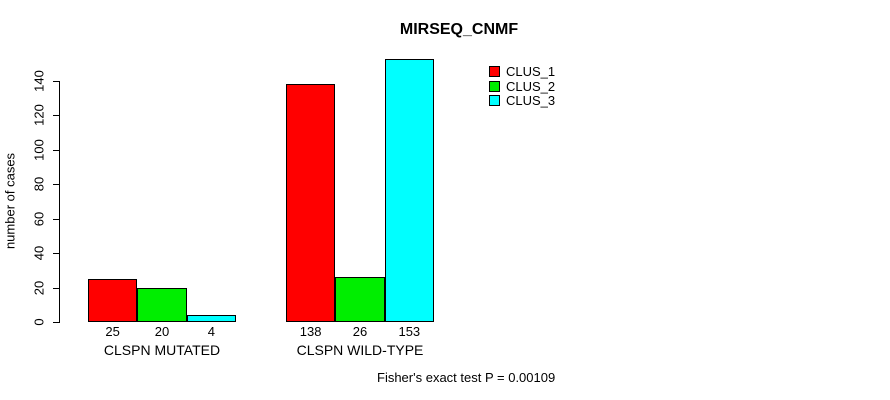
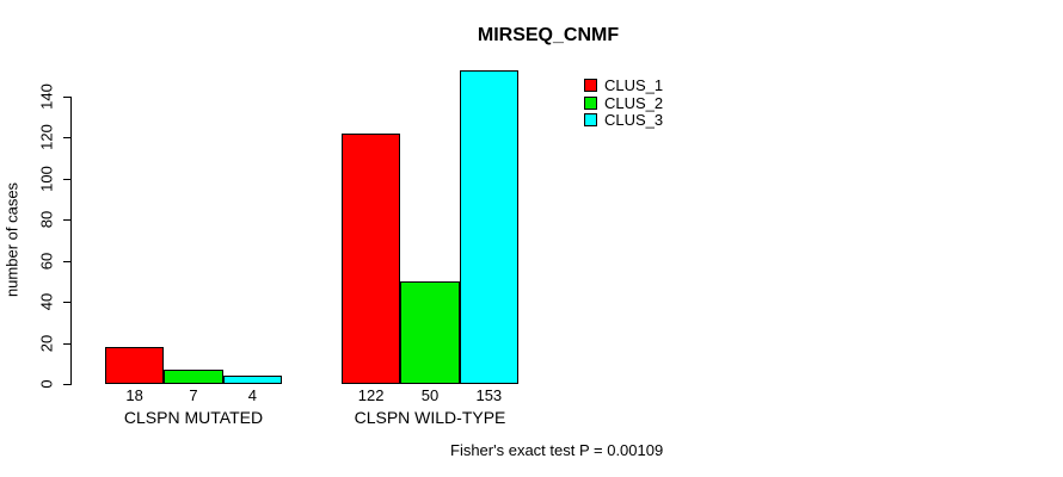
CLUS_1/CLSPN MUTATED: 25 -> 18
CLUS_2/CLSPN MUTATED: 20 -> 7
CLUS_1/CLSPN WILD-TYPE: 138 -> 122
CLUS_2/CLSPN WILD-TYPE: 26 -> 50
